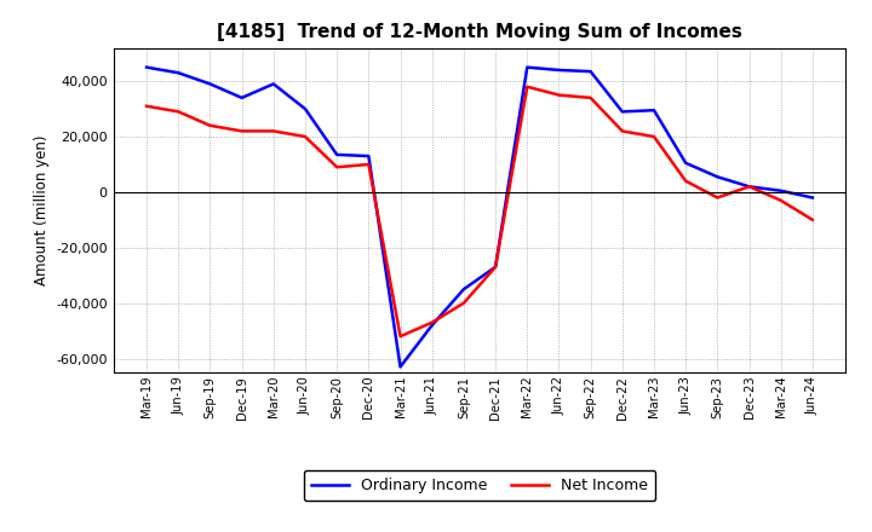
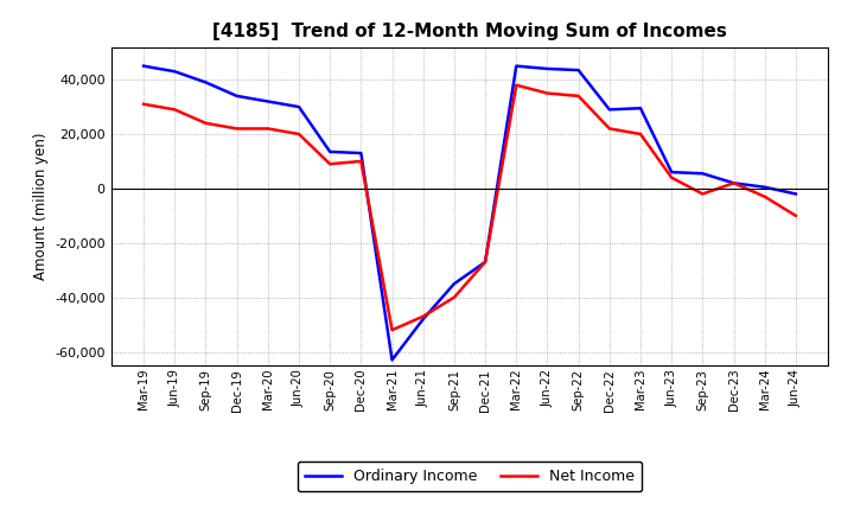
Ordinary Income/Mar-20: 39,000 -> 32,000
Ordinary Income/Jun-23: 10,500 -> 6,000
